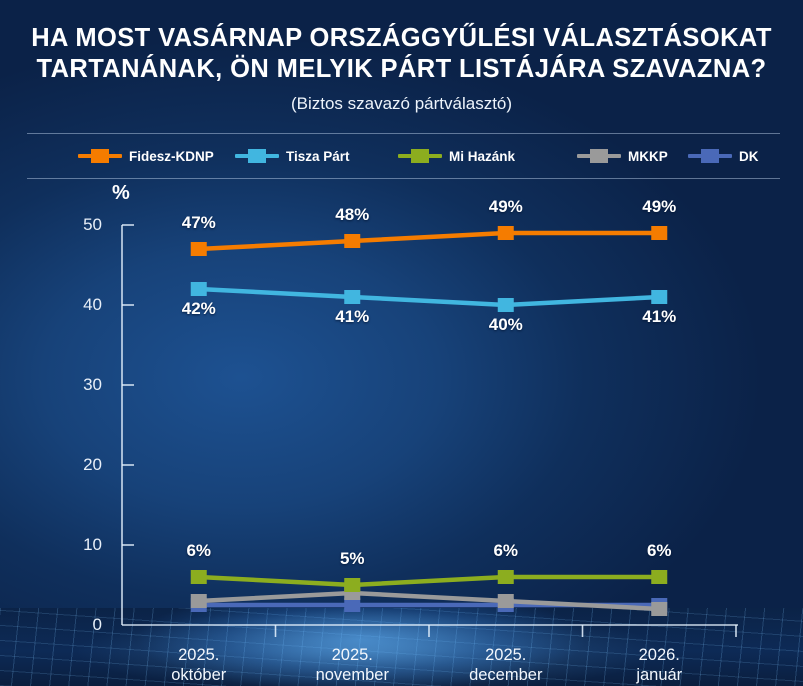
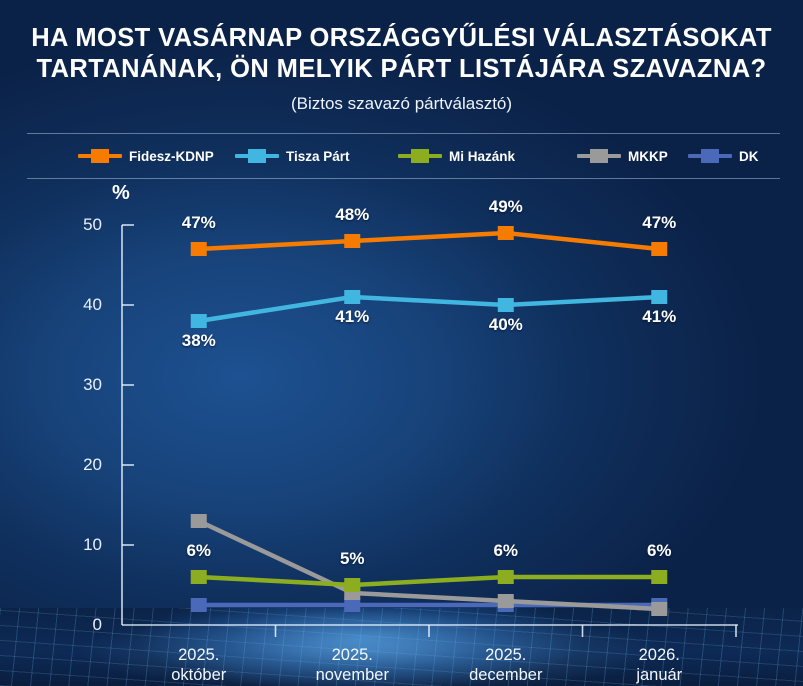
Tisza Párt/2025. október: 42% -> 38%
MKKP/2025. október: 3 -> 13
Fidesz-KDNP/2026. január: 49% -> 47%
